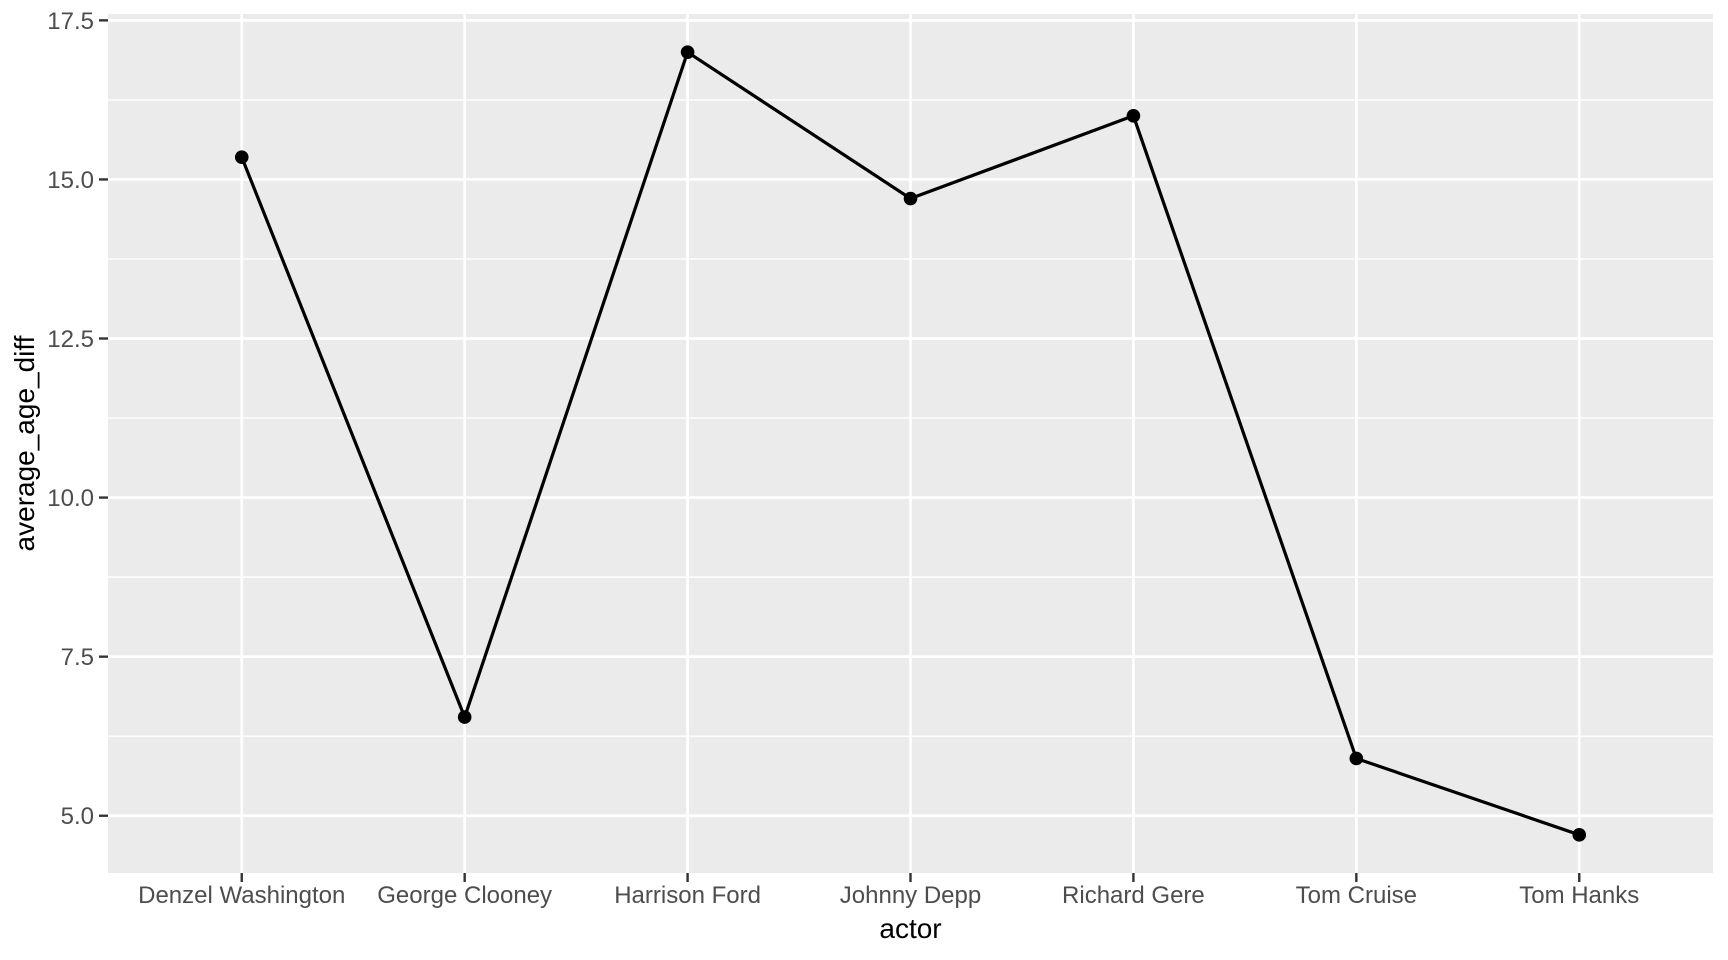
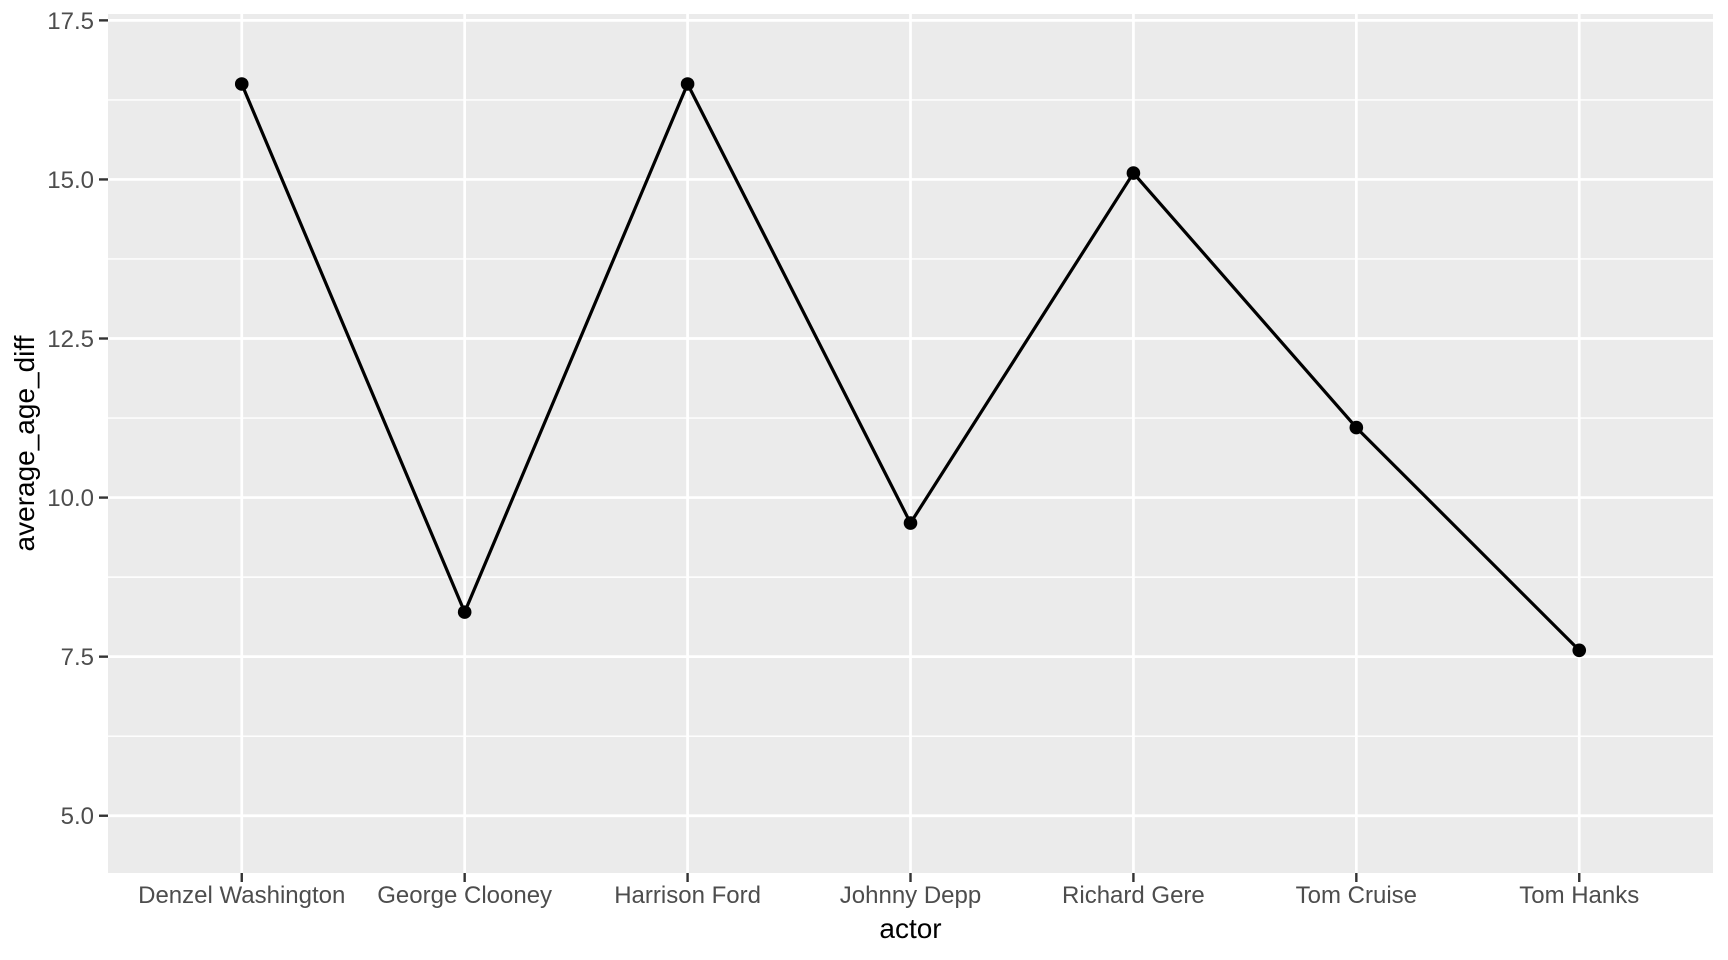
Denzel Washington: 15.3 -> 16.5
George Clooney: 6.5 -> 8.2
Harrison Ford: 17.0 -> 16.5
Johnny Depp: 14.7 -> 9.6
Richard Gere: 16.0 -> 15.1
Tom Cruise: 5.9 -> 11.1
Tom Hanks: 4.7 -> 7.6
